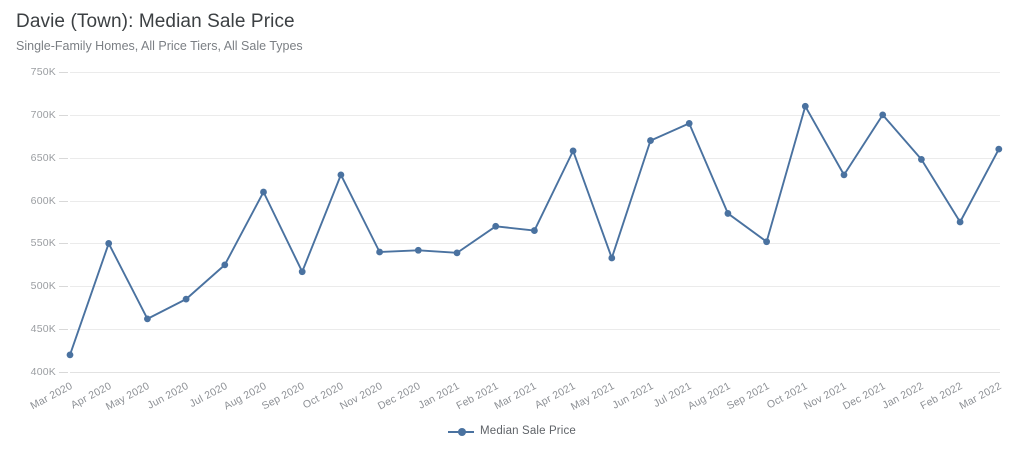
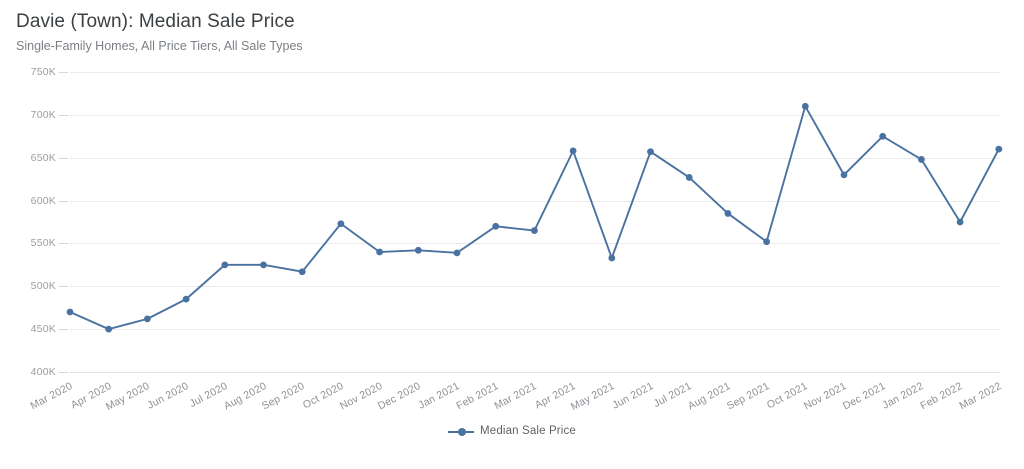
Mar 2020: 420K -> 470K
Apr 2020: 550K -> 450K
Aug 2020: 610K -> 520K
Oct 2020: 630K -> 570K
Jun 2021: 670K -> 660K
Jul 2021: 690K -> 630K
Dec 2021: 700K -> 680K
